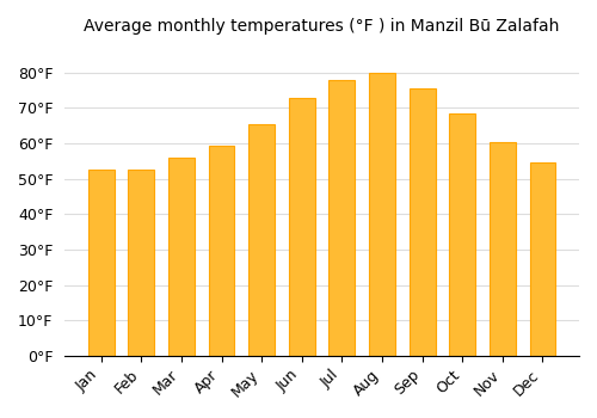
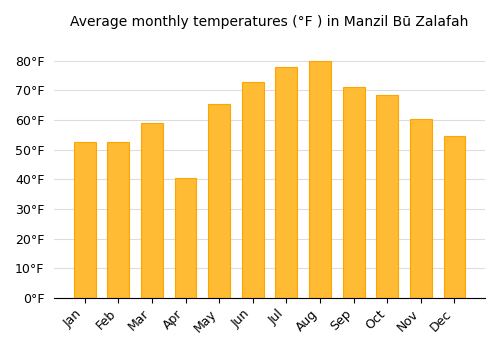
Mar: 56.0°F -> 59.0°F
Apr: 59.5°F -> 40.5°F
Sep: 75.5°F -> 71.0°F
